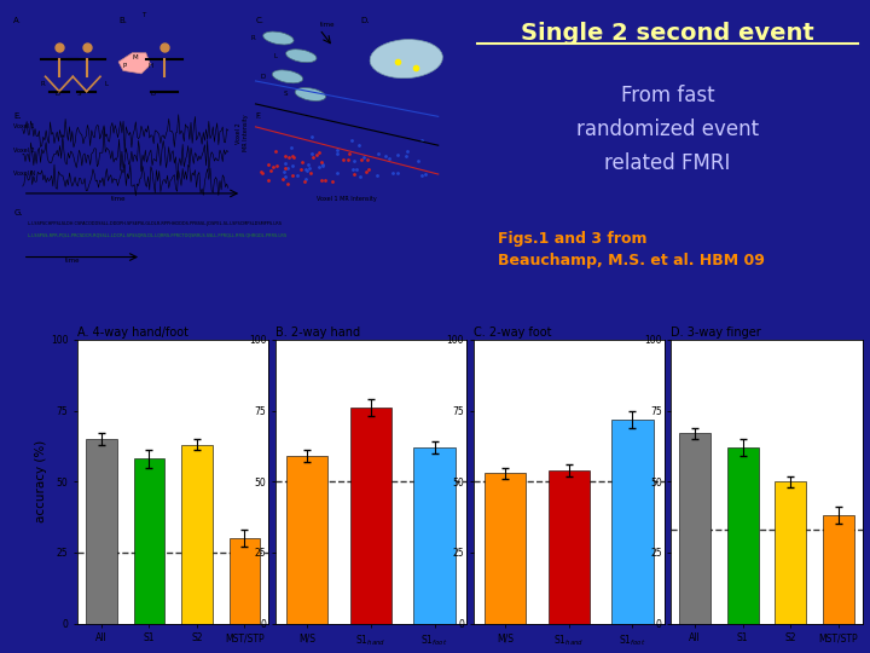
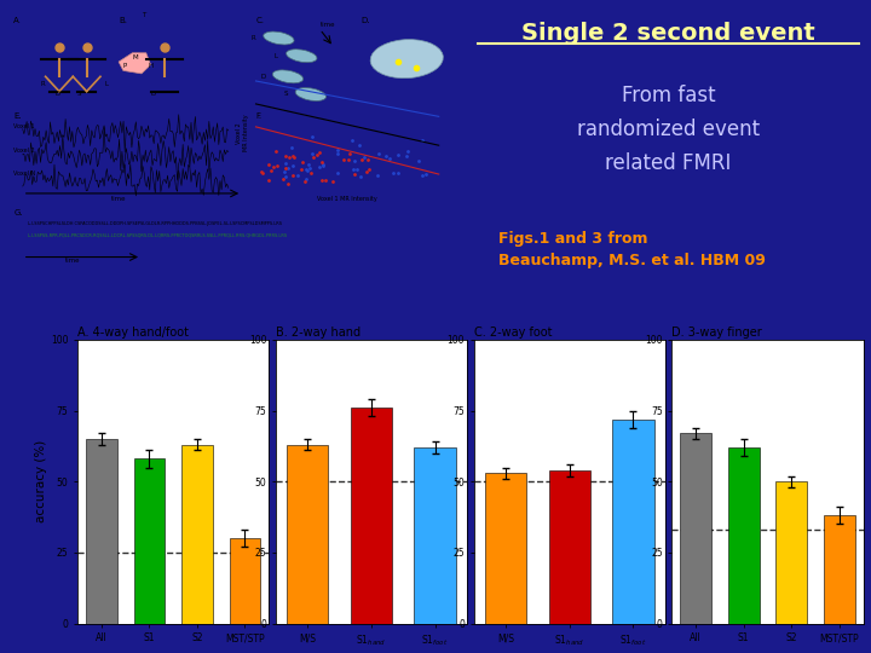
B. 2-way hand/M/S: 59 -> 63
